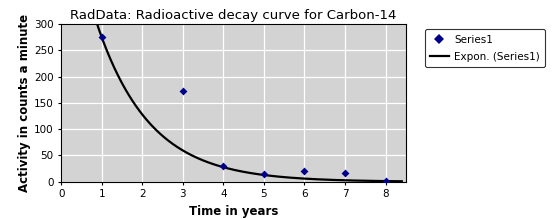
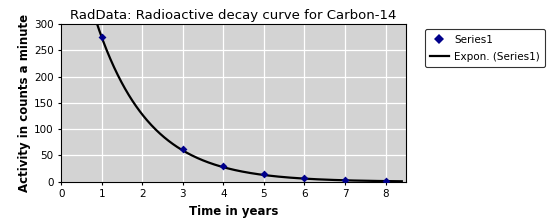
Series1/3: 172 -> 63
Series1/6: 20 -> 8
Series1/7: 16 -> 4
